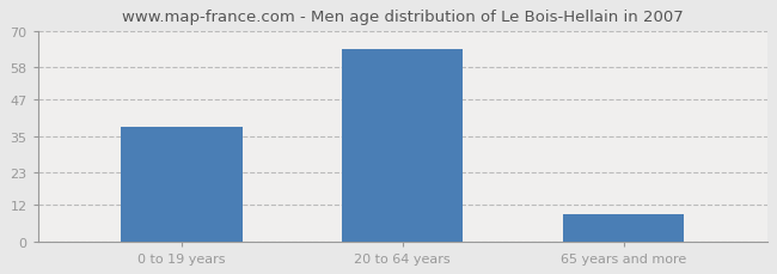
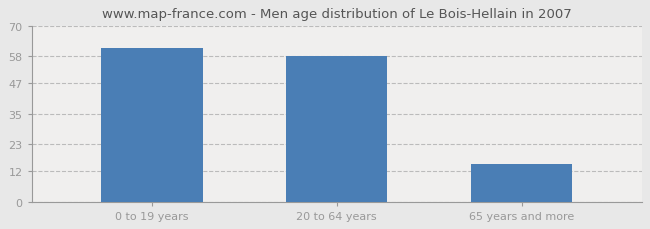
0 to 19 years: 38 -> 61
20 to 64 years: 64 -> 58
65 years and more: 9 -> 15
